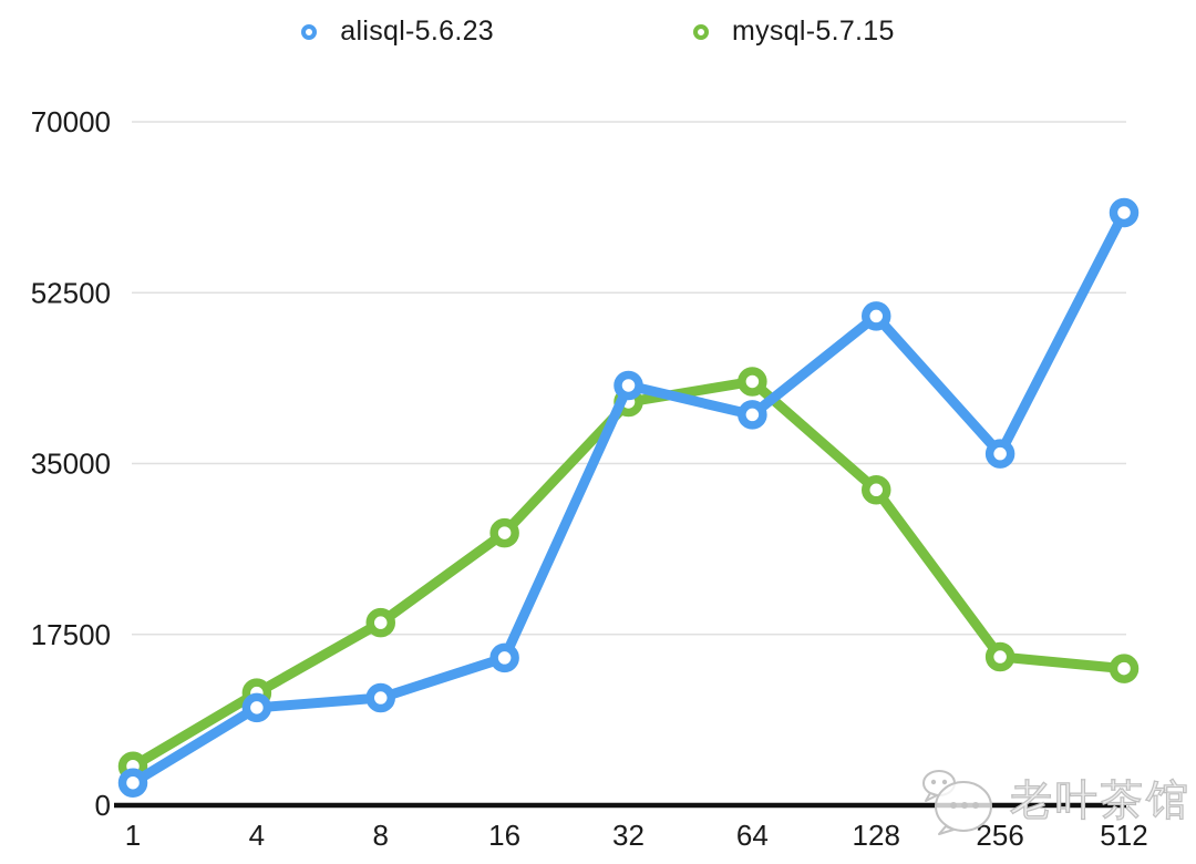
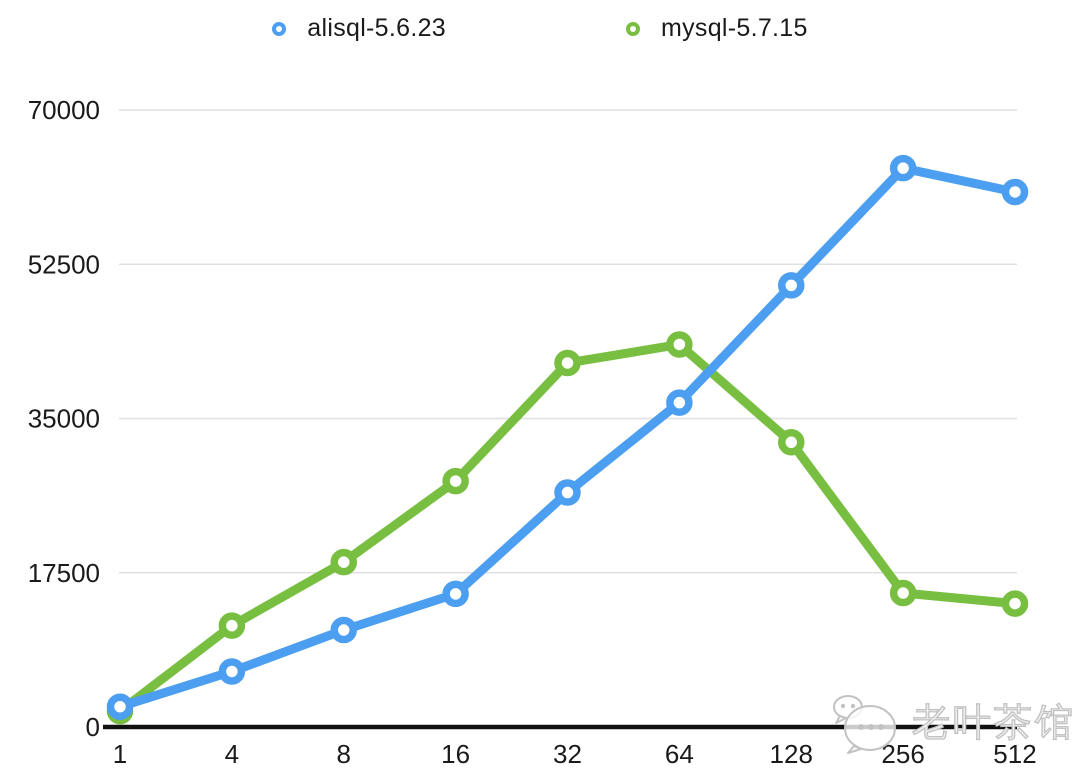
mysql-5.7.15/1: 4000 -> 2000
alisql-5.6.23/4: 10000 -> 6000
alisql-5.6.23/32: 43000 -> 27000
alisql-5.6.23/64: 40000 -> 37000
alisql-5.6.23/256: 36000 -> 63000
